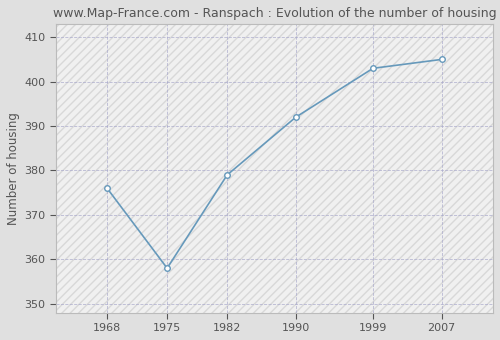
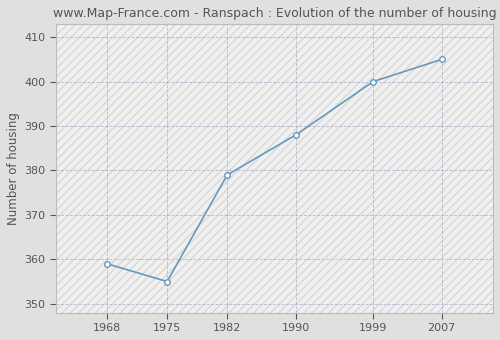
1968: 376 -> 359
1975: 358 -> 355
1990: 392 -> 388
1999: 403 -> 400
